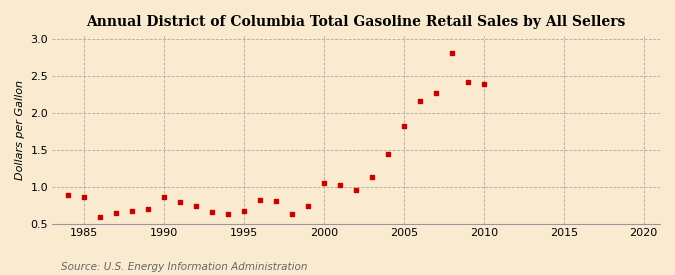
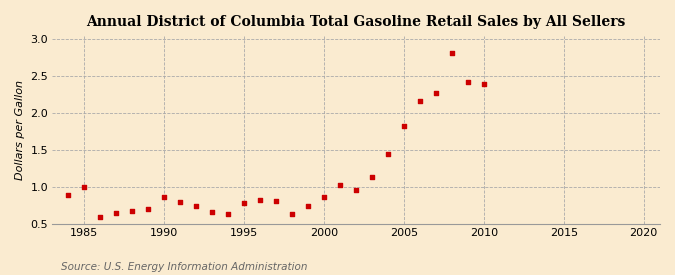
1985: 0.87 -> 1.00
1995: 0.67 -> 0.78
2000: 1.05 -> 0.86
